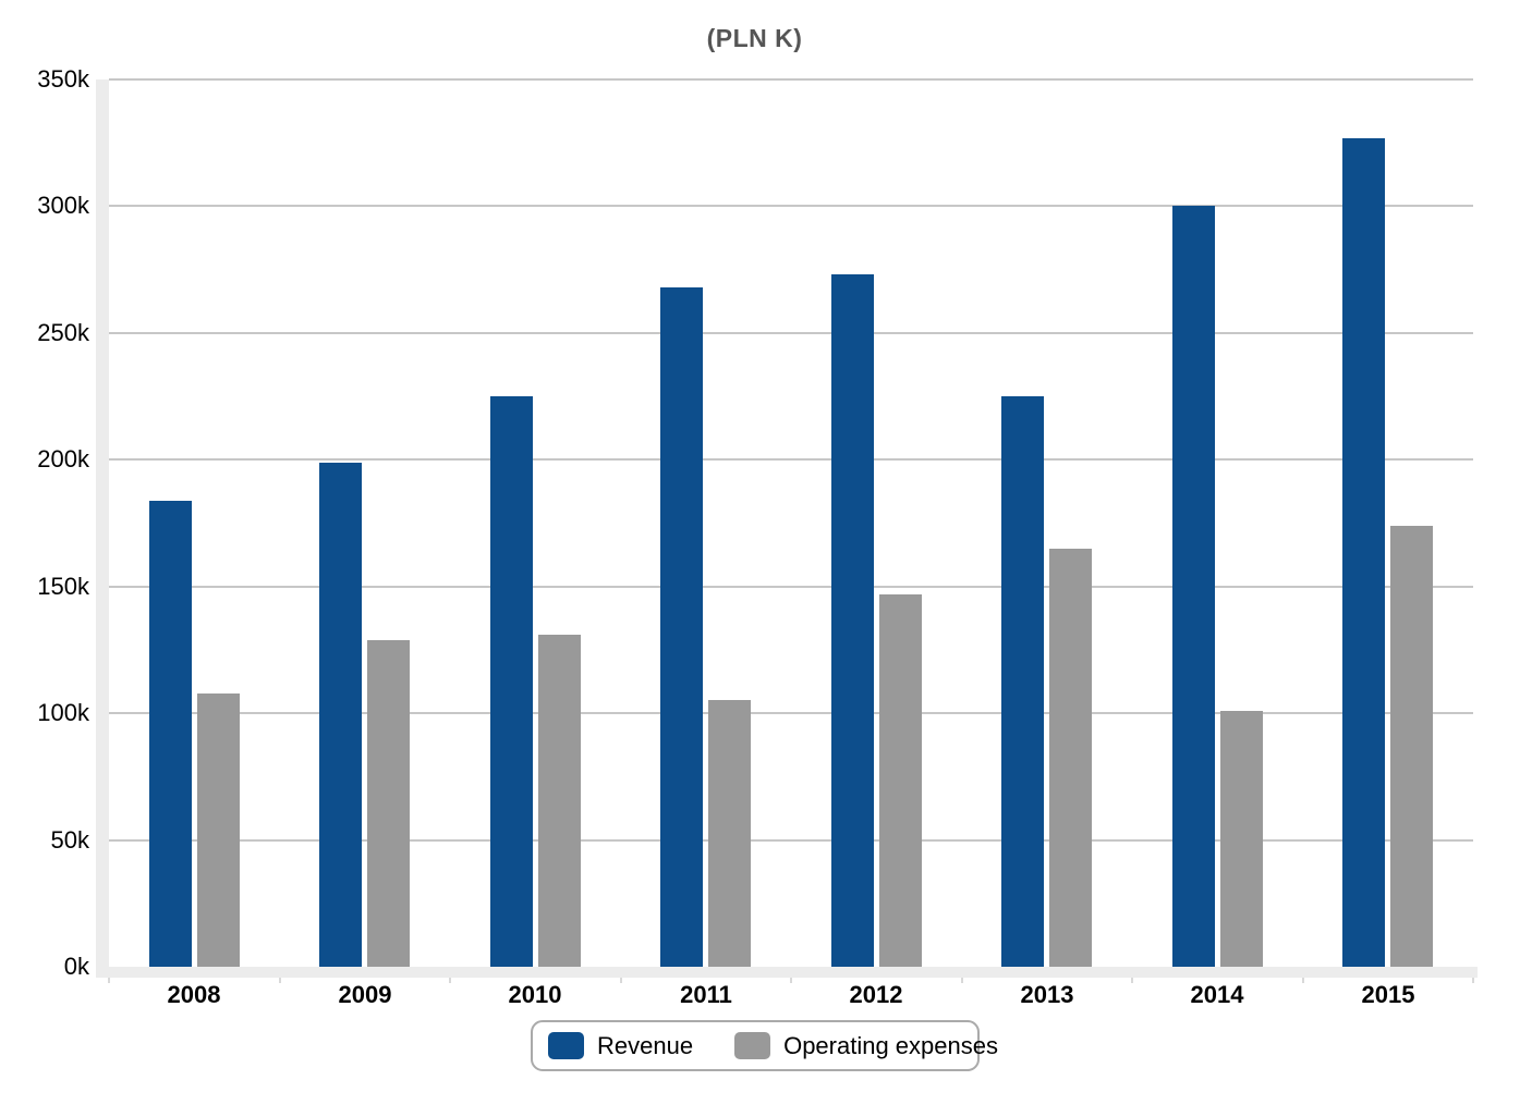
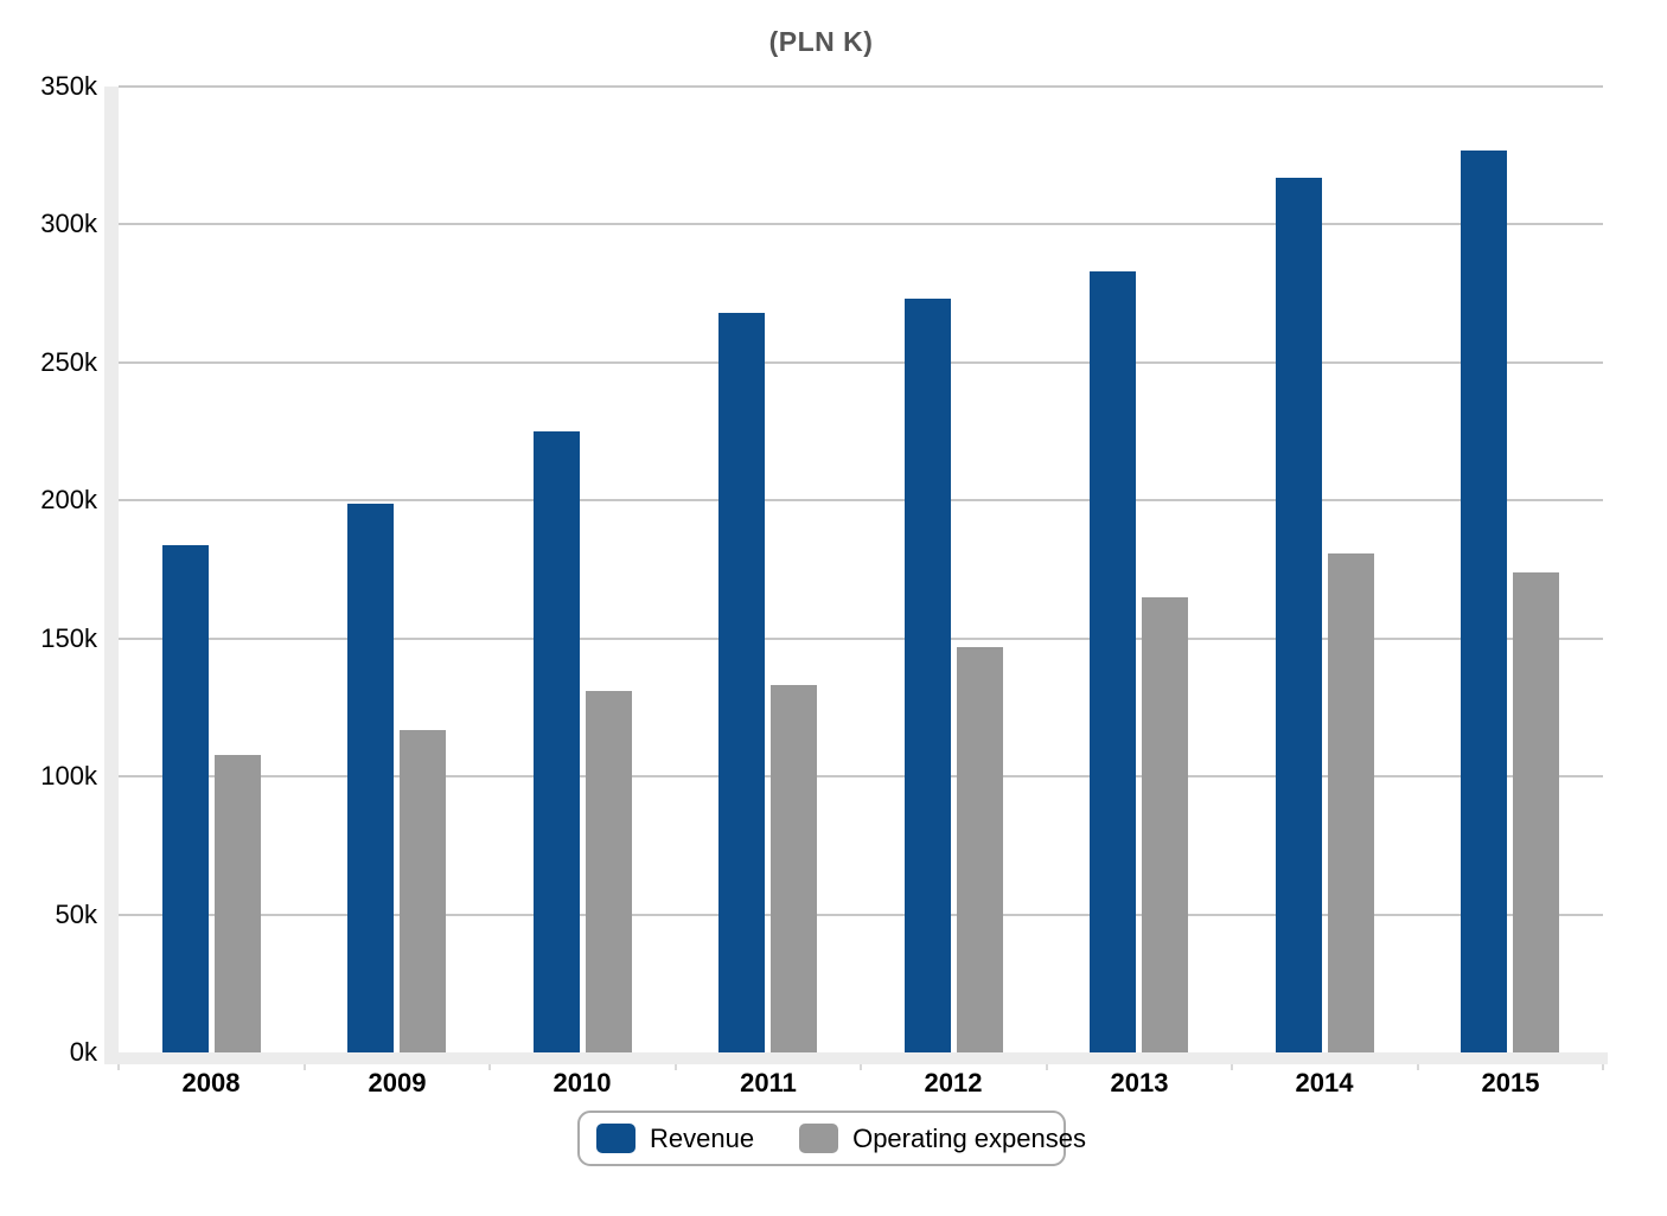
Operating expenses/2009: 129k -> 117k
Operating expenses/2011: 105k -> 133k
Revenue/2013: 225k -> 283k
Revenue/2014: 300k -> 317k
Operating expenses/2014: 101k -> 181k
